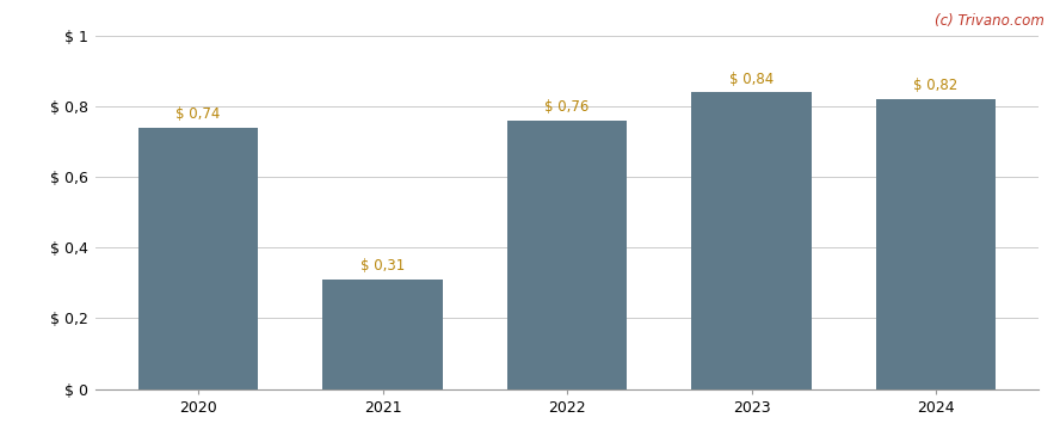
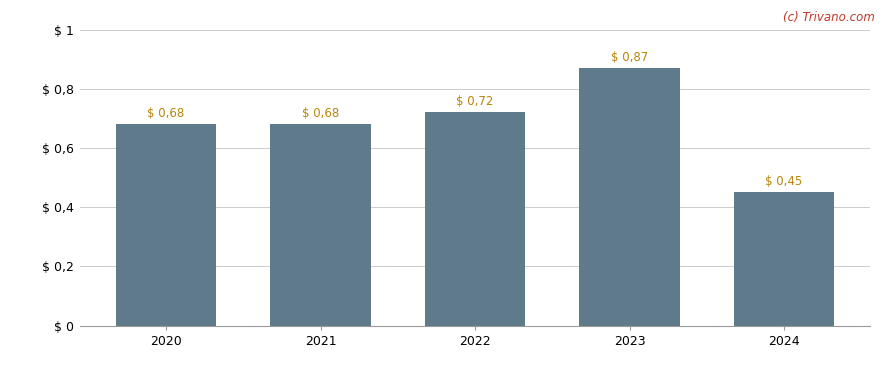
2020: 0,74 -> 0,68
2021: 0,31 -> 0,68
2022: 0,76 -> 0,72
2023: 0,84 -> 0,87
2024: 0,82 -> 0,45
